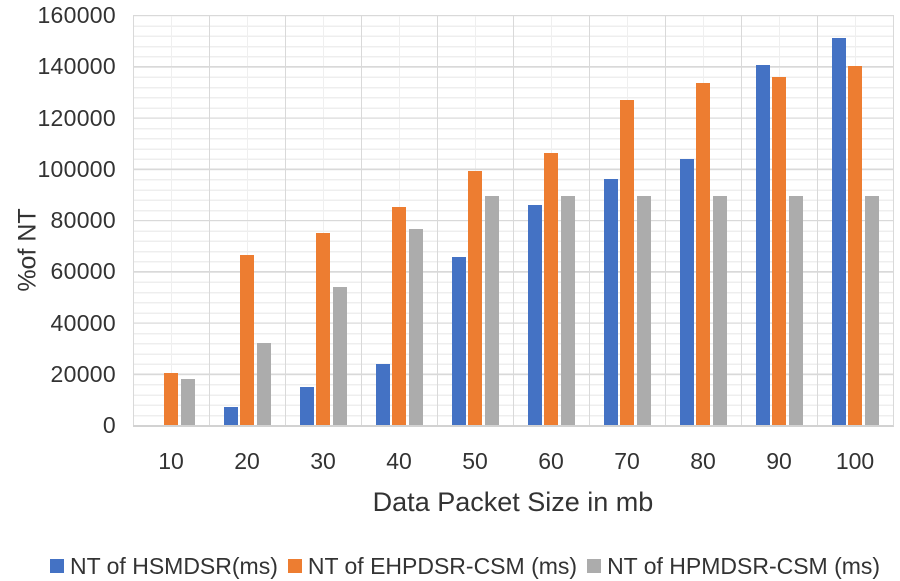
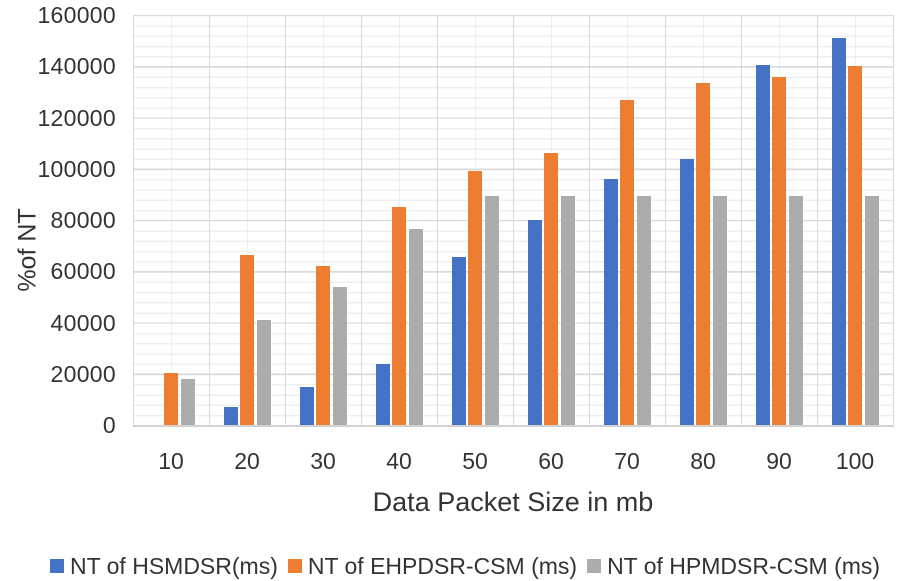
NT of HPMDSR-CSM (ms)/20: 32000 -> 41000
NT of EHPDSR-CSM (ms)/30: 75000 -> 62000
NT of HSMDSR(ms)/60: 86000 -> 80000
